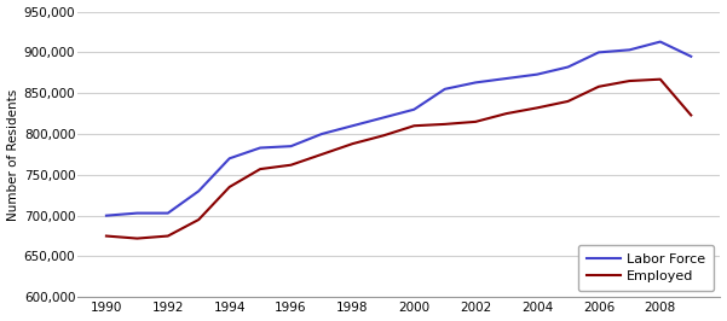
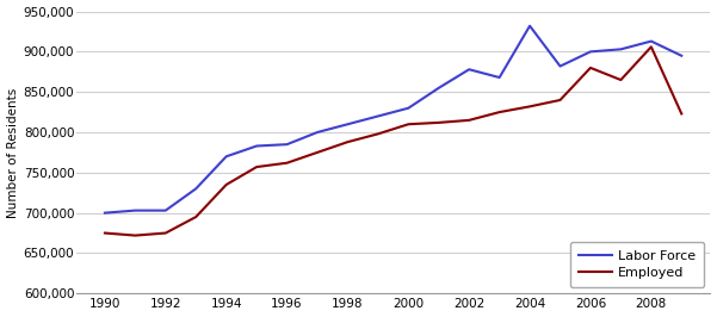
Labor Force/2002: 863,000 -> 878,000
Labor Force/2004: 873,000 -> 932,000
Employed/2006: 858,000 -> 880,000
Employed/2008: 867,000 -> 906,000
